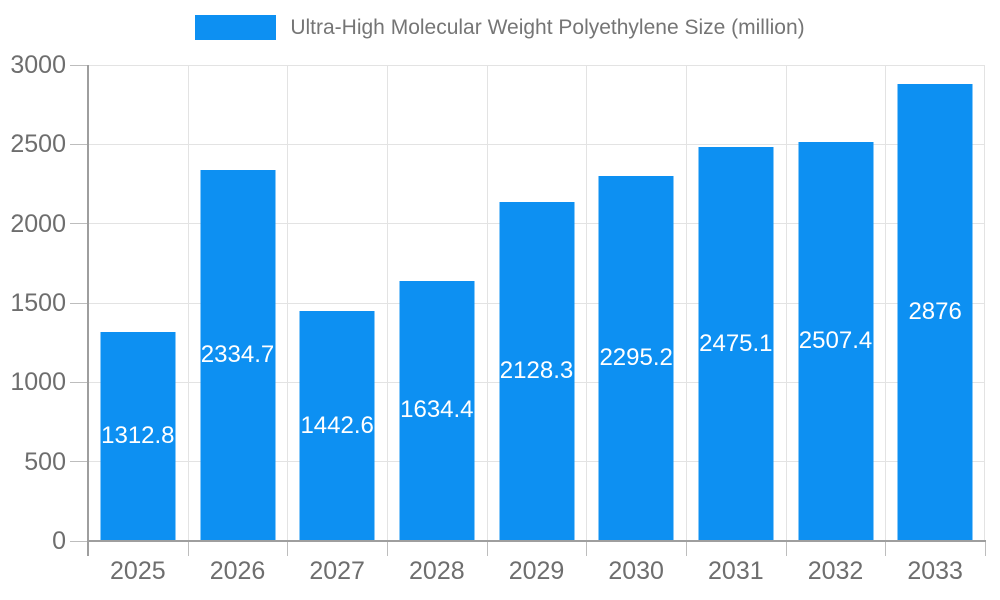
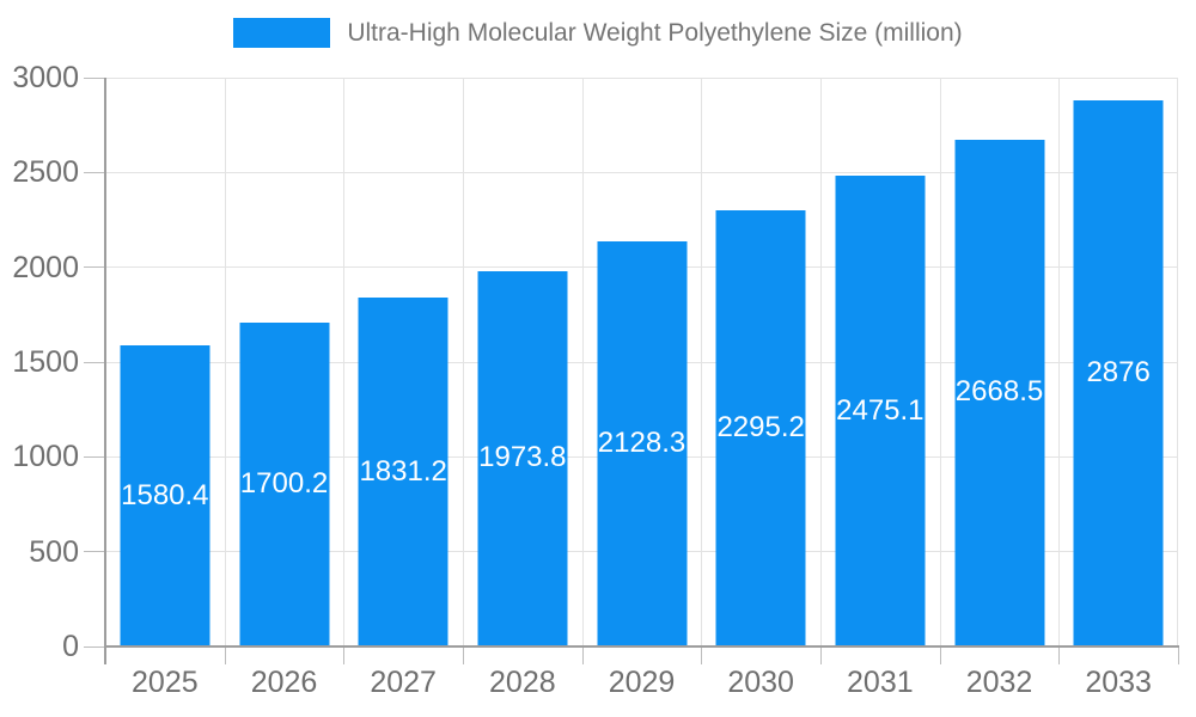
2025: 1312.8 -> 1580.4
2026: 2334.7 -> 1700.2
2027: 1442.6 -> 1831.2
2028: 1634.4 -> 1973.8
2032: 2507.4 -> 2668.5
